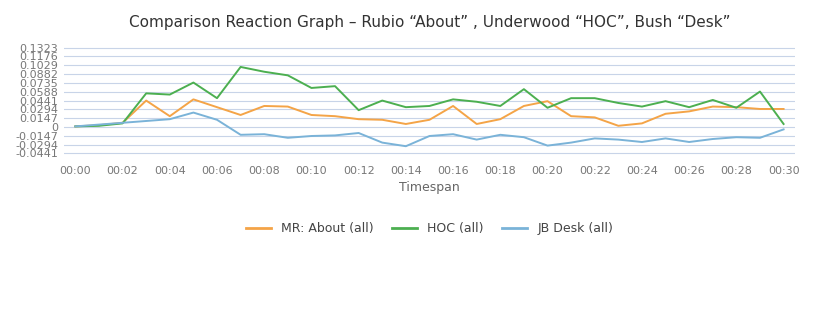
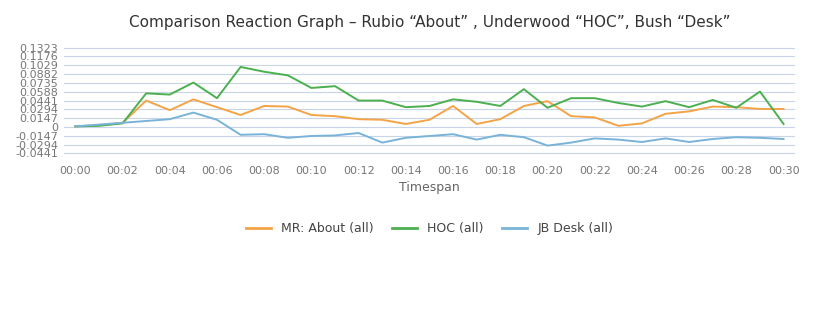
MR: About (all)/00:04: 0.018 -> 0.028
HOC (all)/00:12: 0.028 -> 0.044
JB Desk (all)/00:14: -0.032 -> -0.018
JB Desk (all)/00:30: -0.004 -> -0.020
